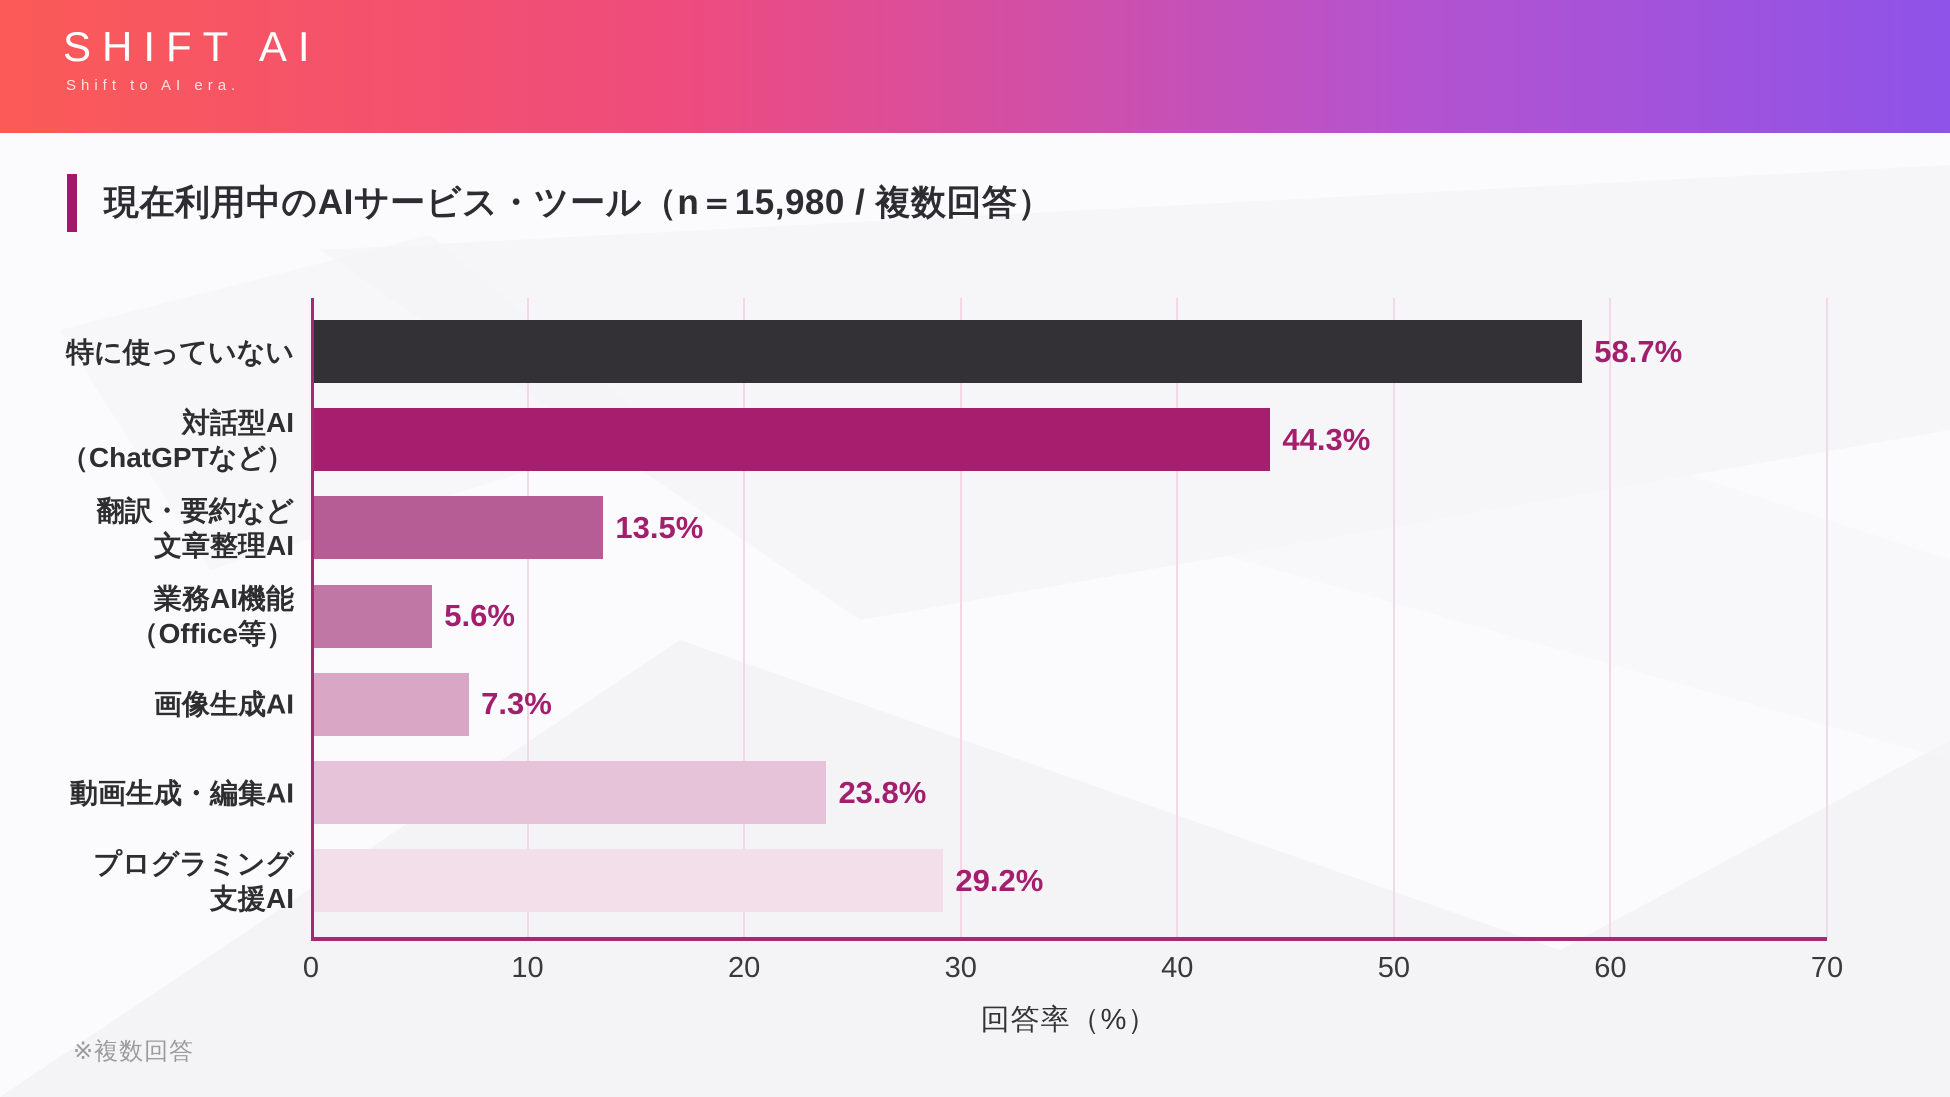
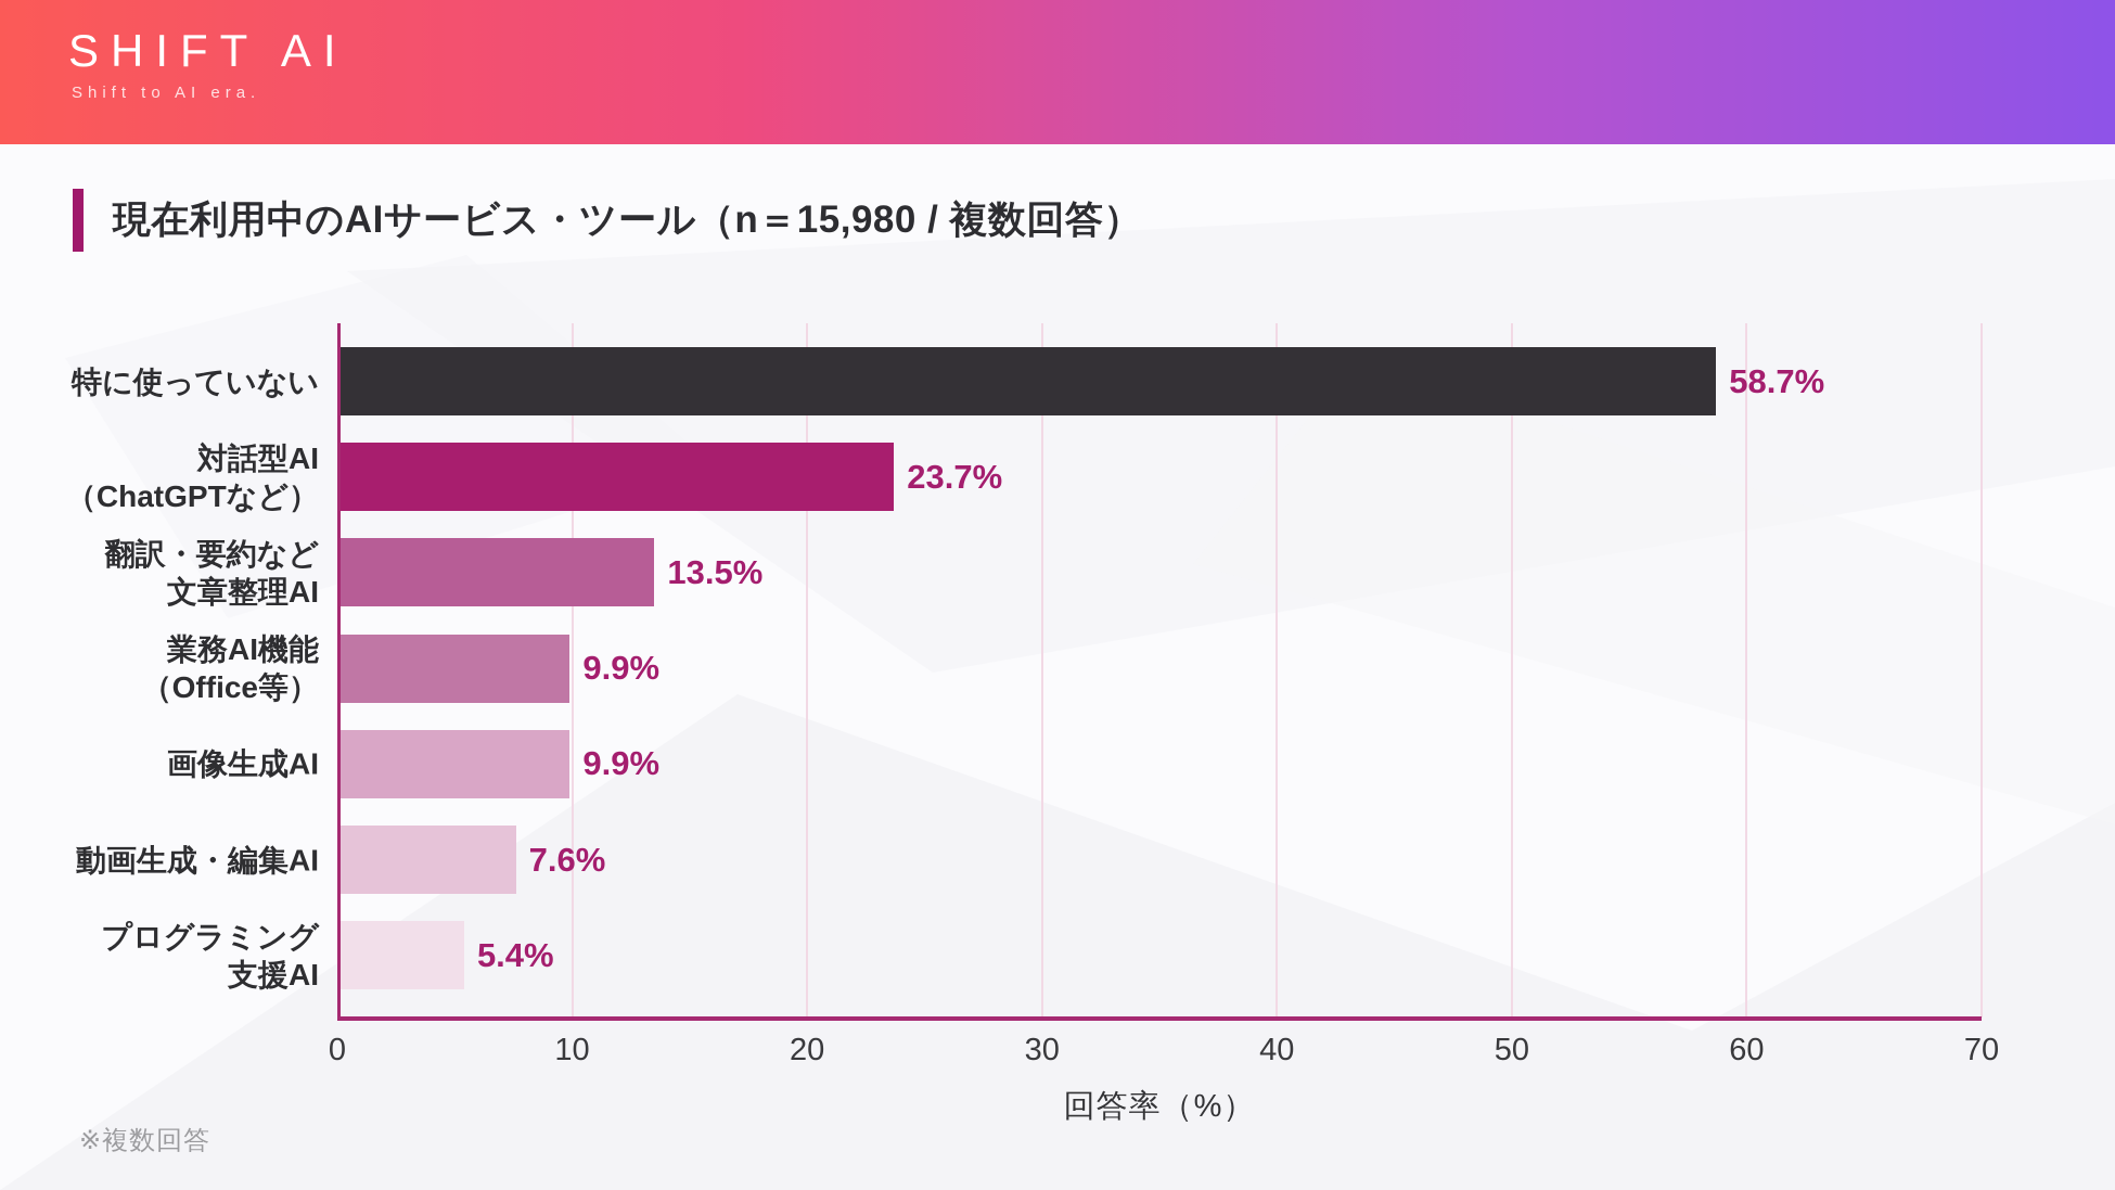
対話型AI （ChatGPTなど）: 44.3% -> 23.7%
業務AI機能 （Office等）: 5.6% -> 9.9%
画像生成AI: 7.3% -> 9.9%
動画生成・編集AI: 23.8% -> 7.6%
プログラミング 支援AI: 29.2% -> 5.4%
